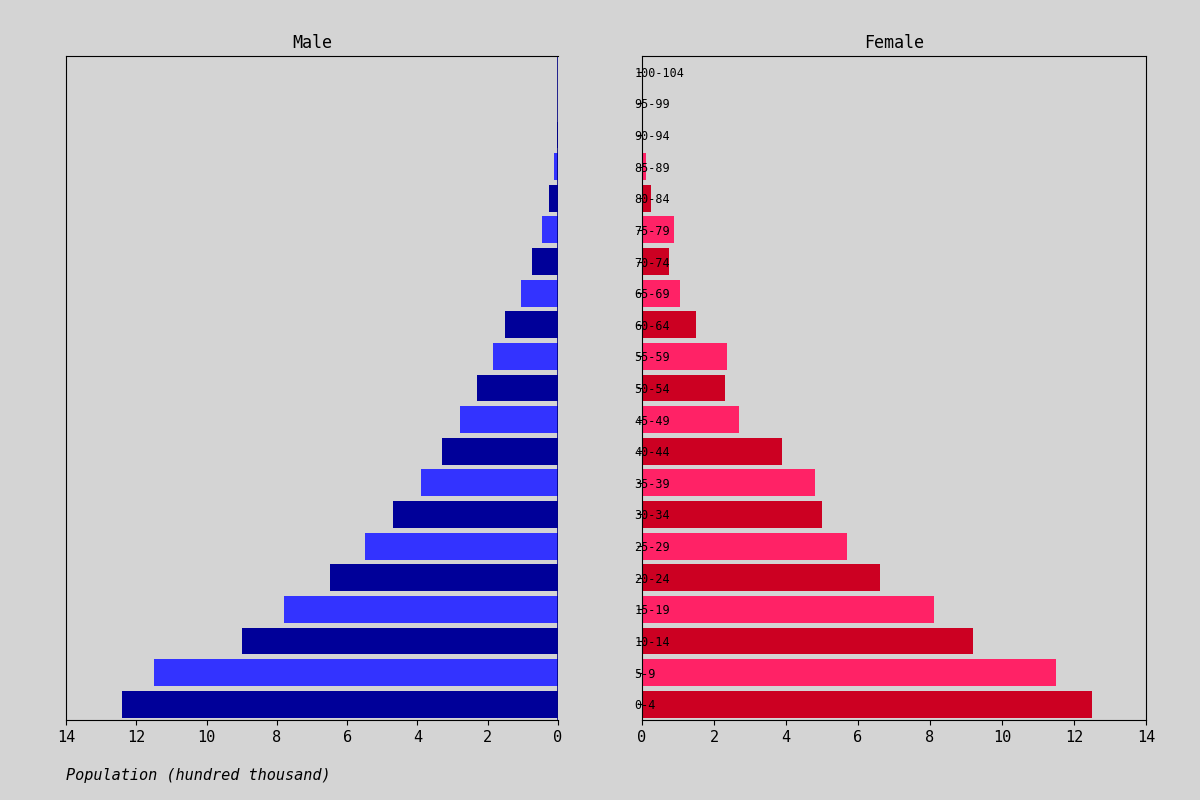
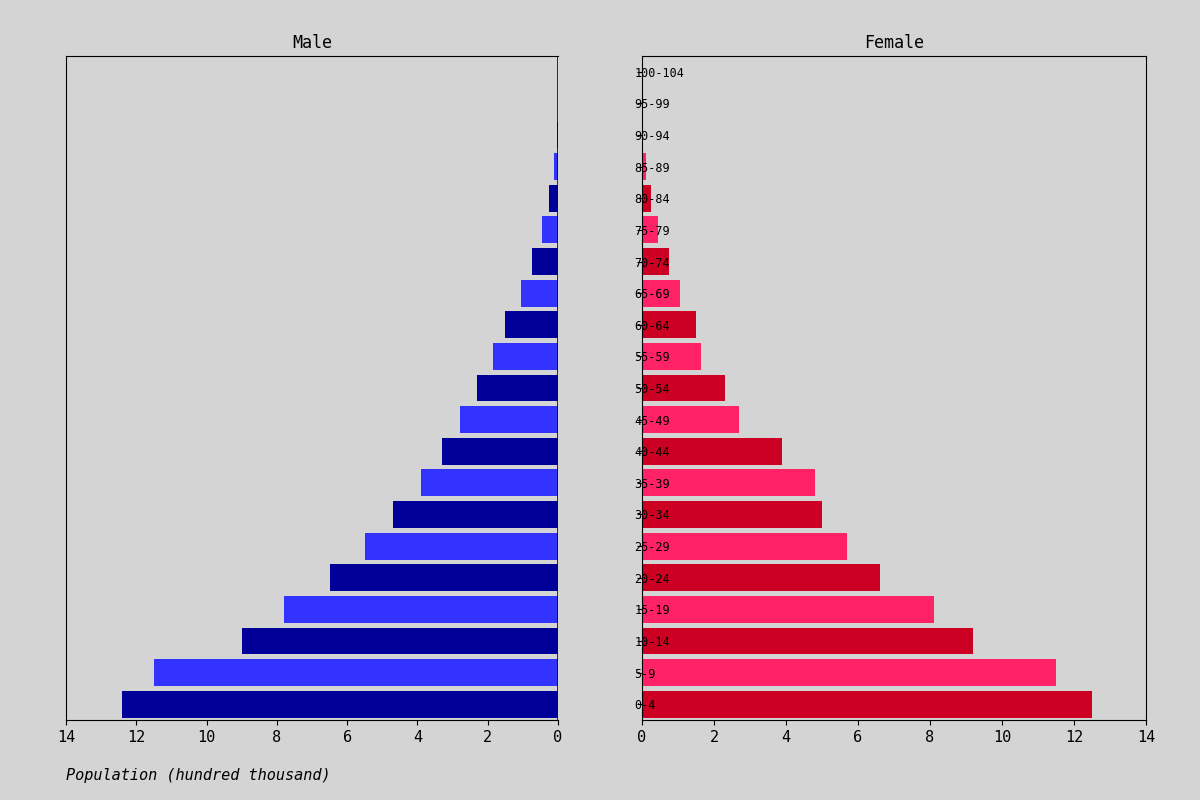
Female/75-79: 0.90 -> 0.45
Female/55-59: 2.35 -> 1.65
